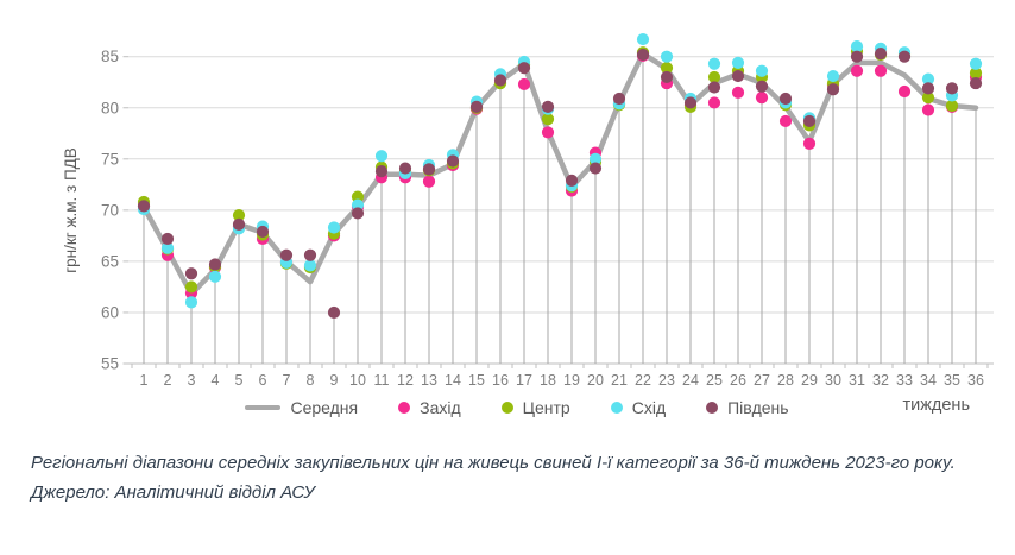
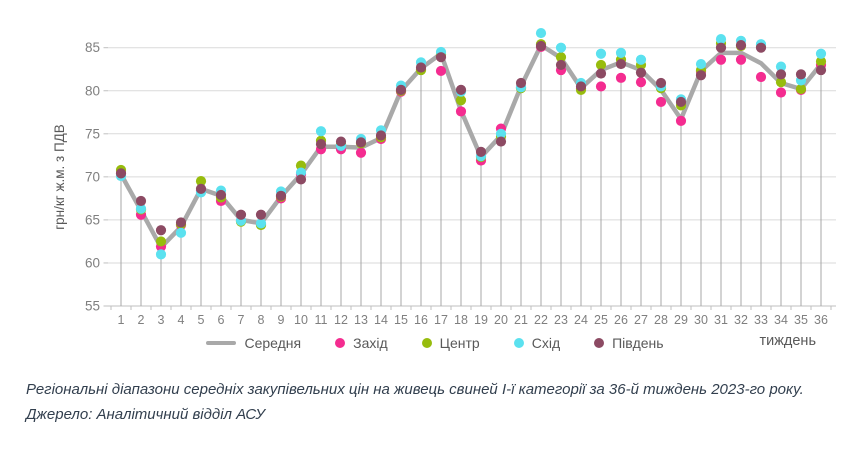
Середня/8: 63 -> 65
Південь/9: 60 -> 68
Середня/36: 80 -> 83
